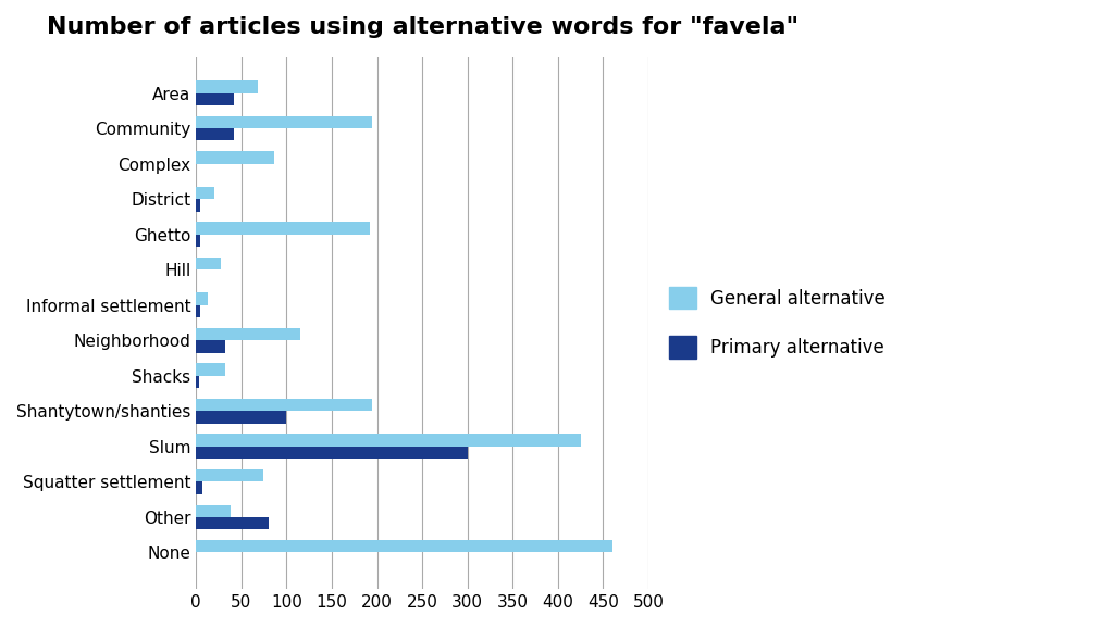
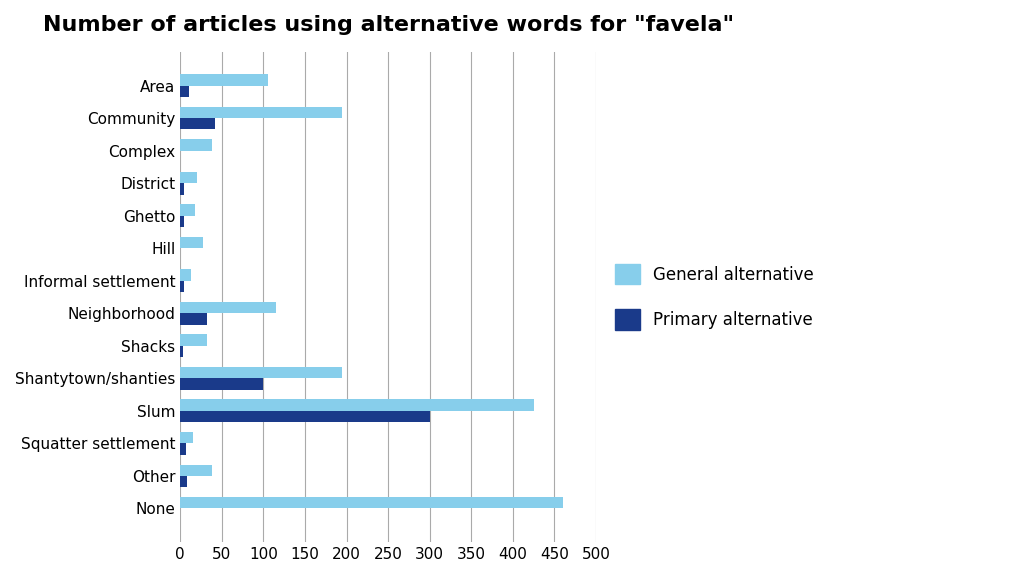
General alternative/Area: 68 -> 105
Primary alternative/Area: 42 -> 10
General alternative/Complex: 86 -> 38
General alternative/Ghetto: 192 -> 18
General alternative/Squatter settlement: 74 -> 15
Primary alternative/Other: 80 -> 8
